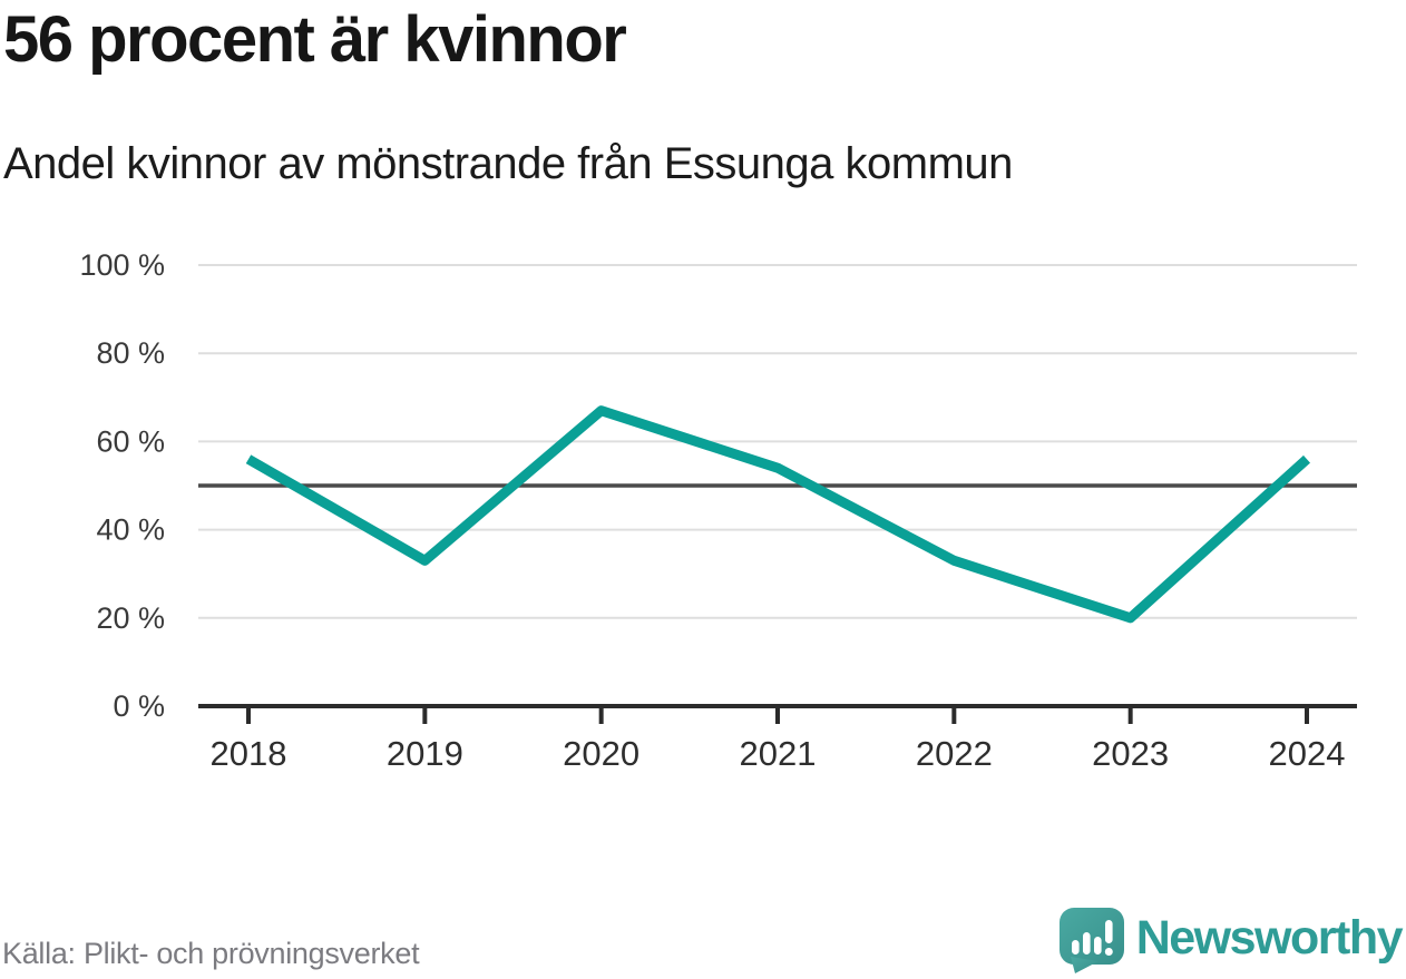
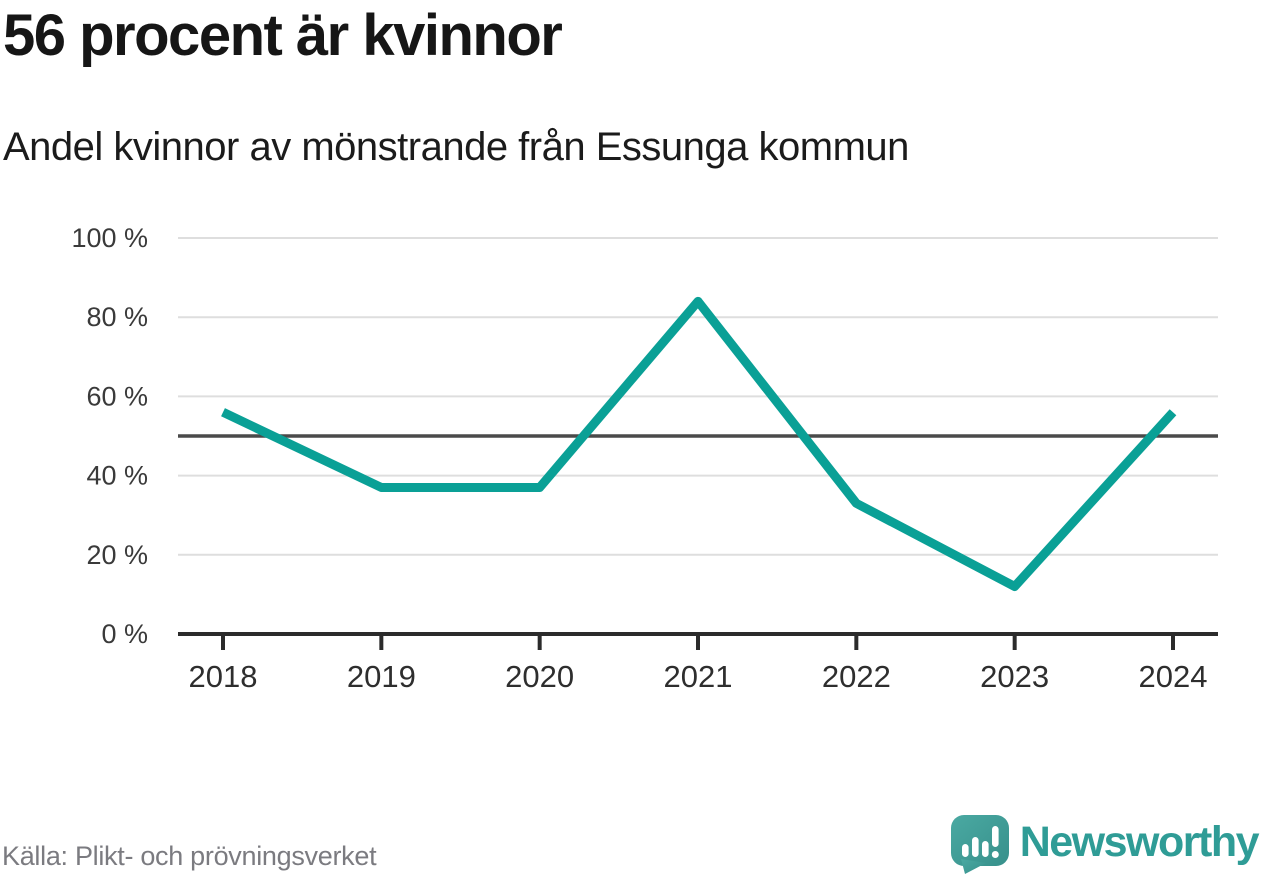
2019: 33% -> 37%
2020: 67% -> 37%
2021: 54% -> 84%
2023: 20% -> 12%
